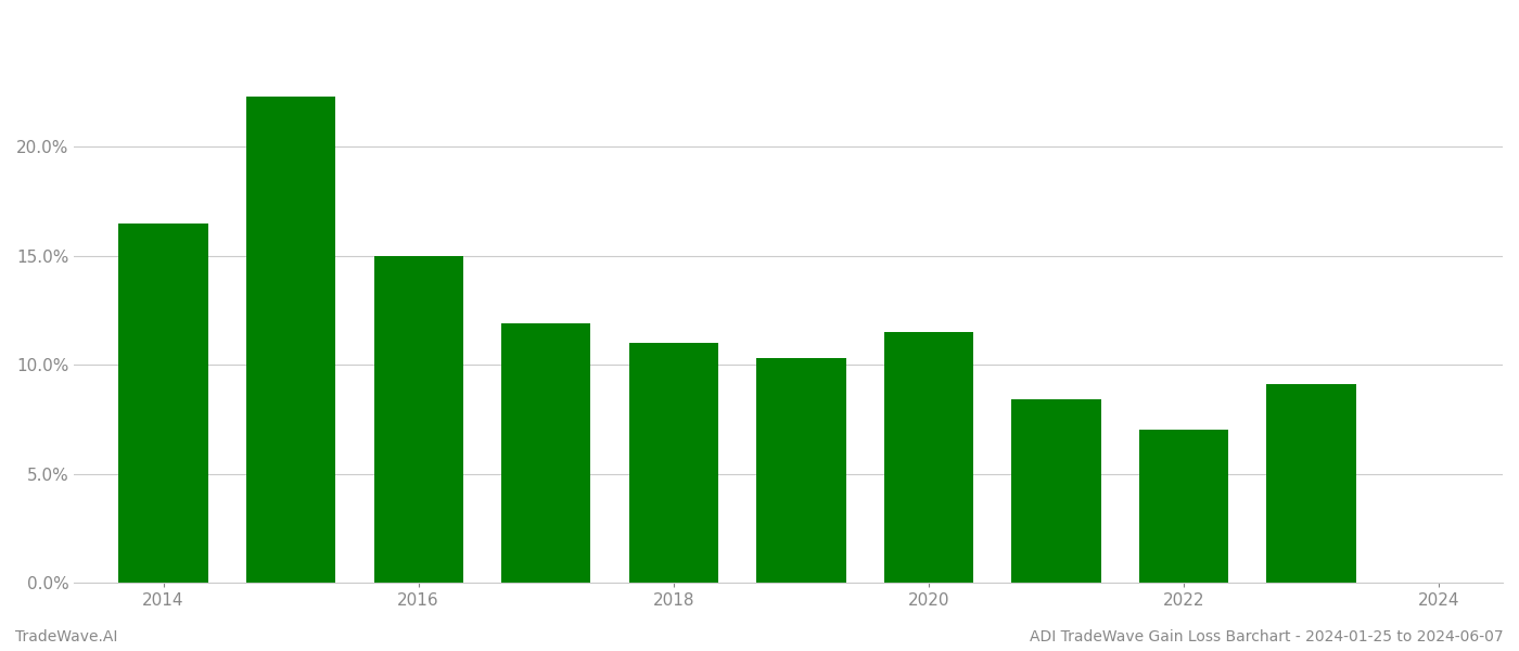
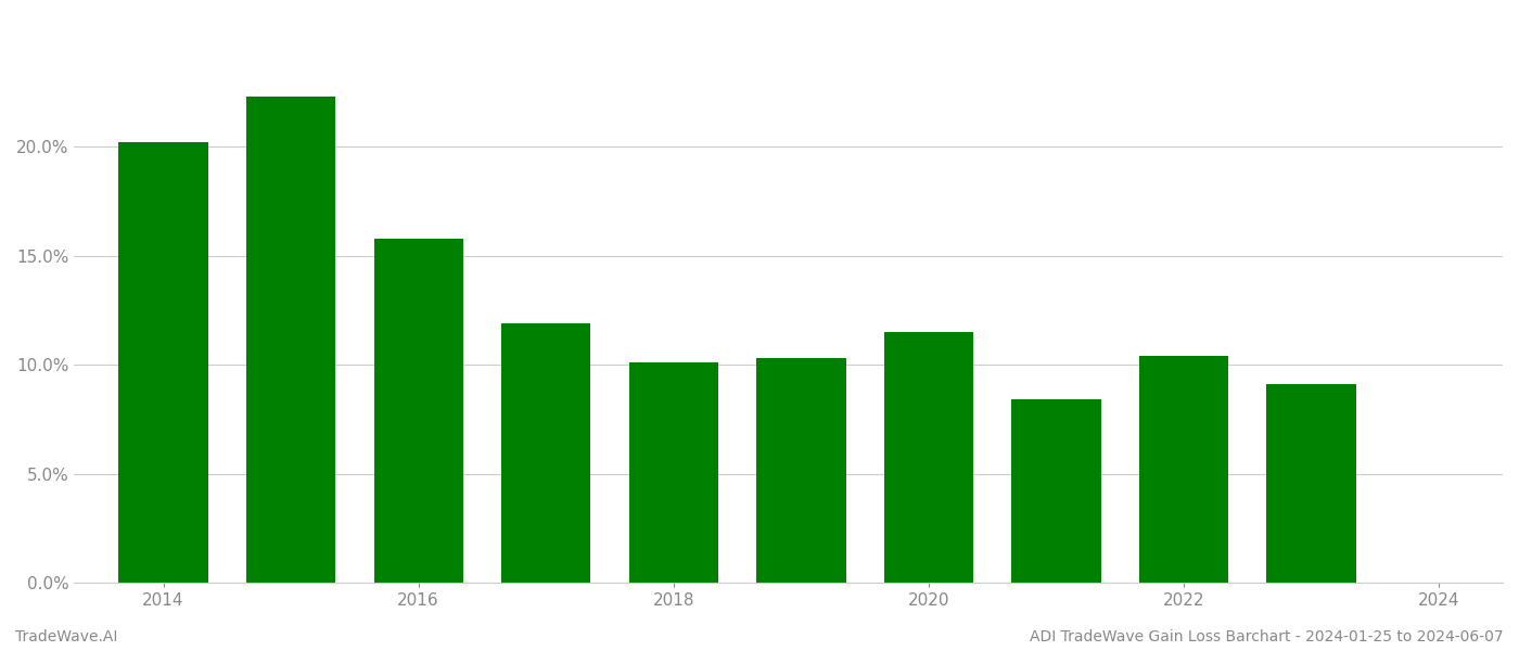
2014: 16.5% -> 20.2%
2016: 15.0% -> 15.8%
2018: 11.0% -> 10.1%
2022: 7.0% -> 10.4%
